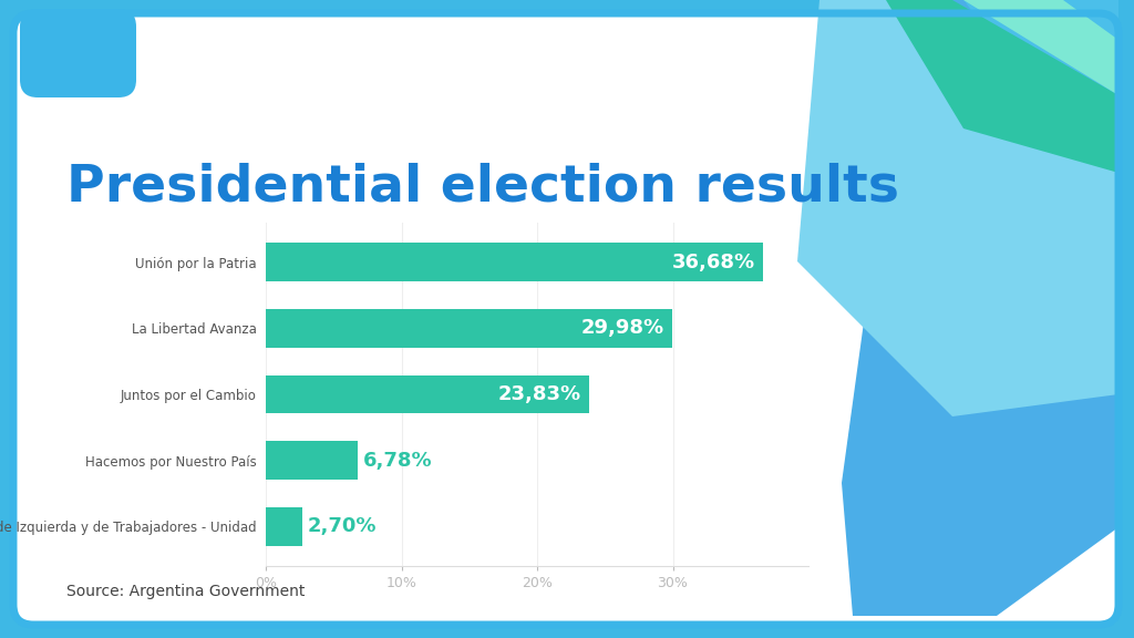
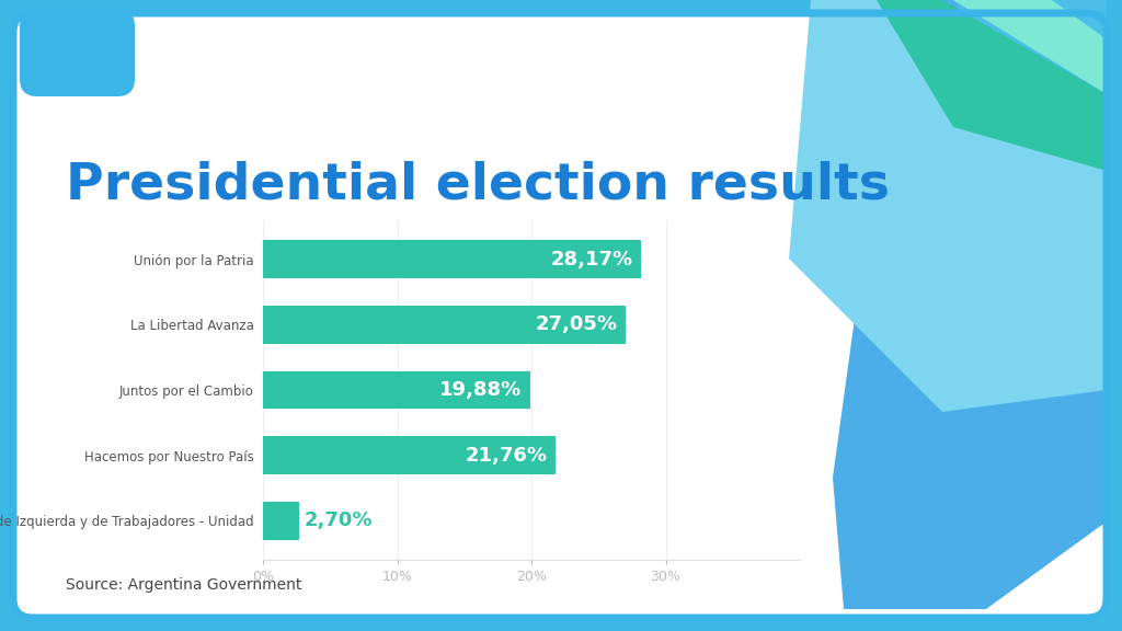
Unión por la Patria: 36,68% -> 28,17%
La Libertad Avanza: 29,98% -> 27,05%
Juntos por el Cambio: 23,83% -> 19,88%
Hacemos por Nuestro País: 6,78% -> 21,76%
